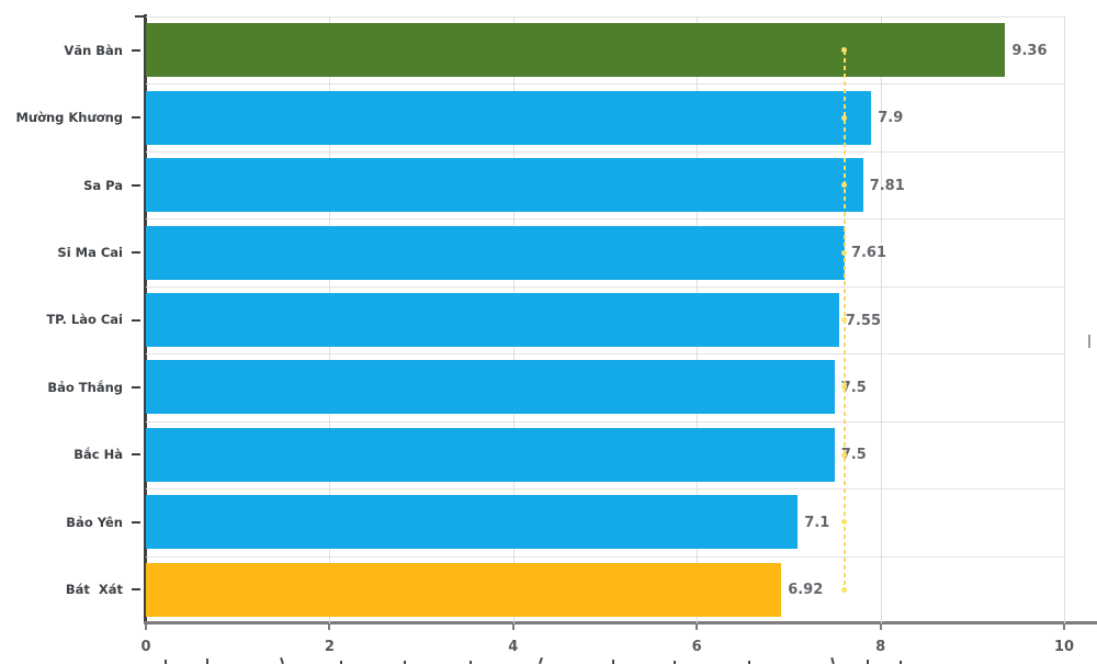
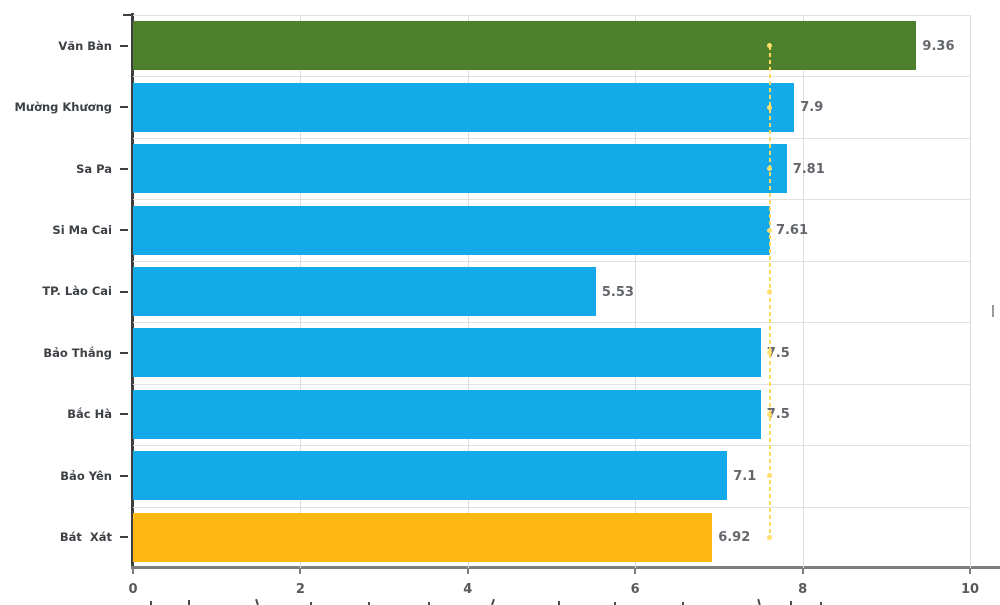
TP. Lào Cai: 7.55 -> 5.53
